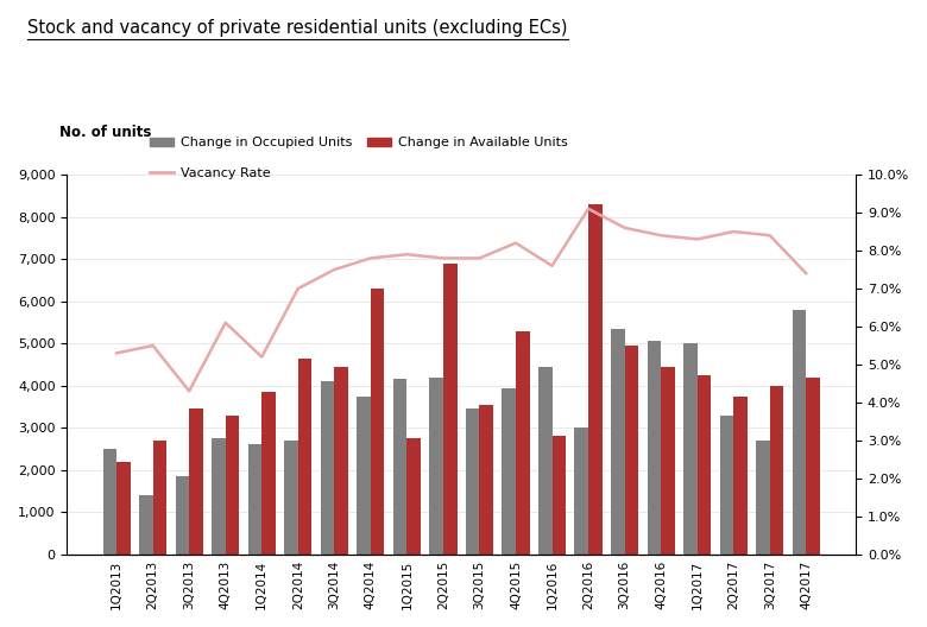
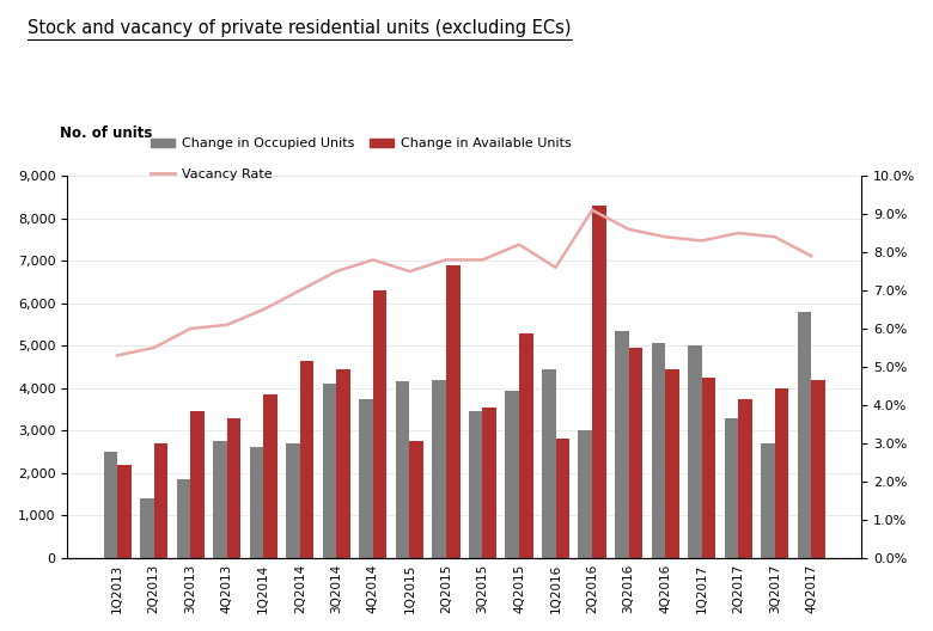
Vacancy Rate/3Q2013: 4.3% -> 6.0%
Vacancy Rate/1Q2014: 5.2% -> 6.5%
Vacancy Rate/1Q2015: 7.9% -> 7.5%
Vacancy Rate/4Q2017: 7.4% -> 7.9%
